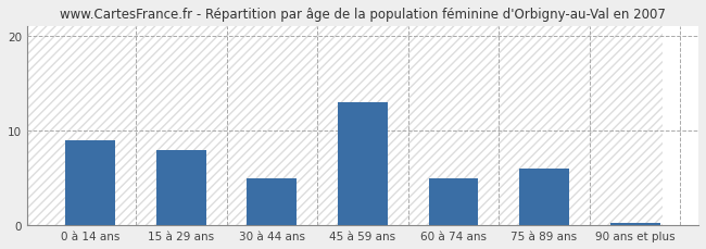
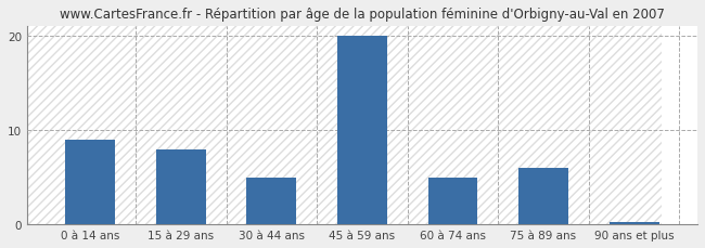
45 à 59 ans: 13.0 -> 20.0
